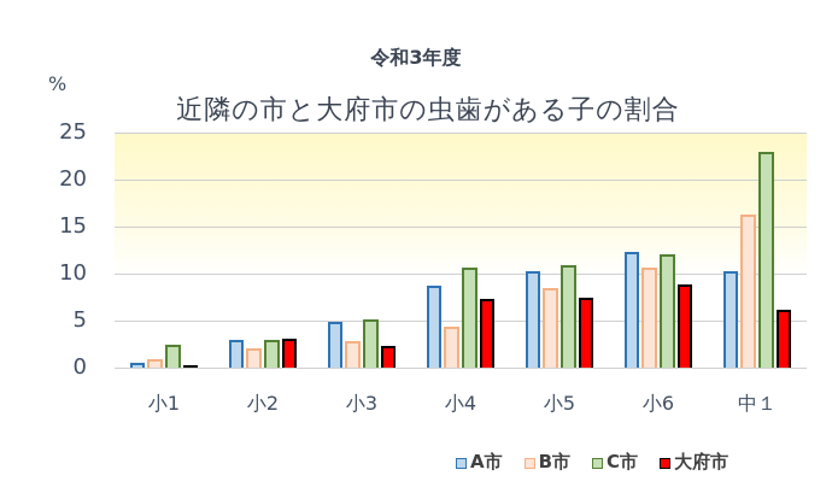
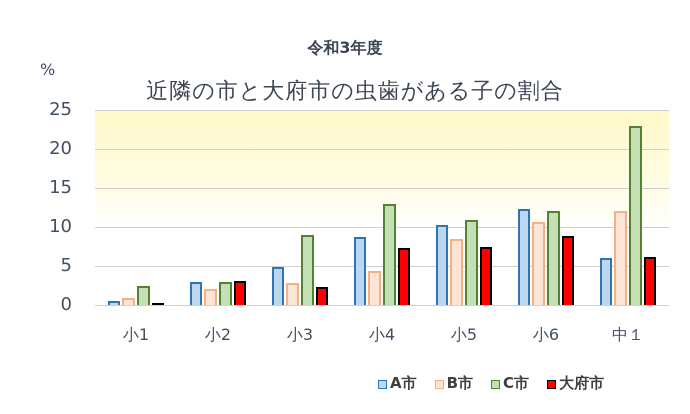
C市/小3: 5 -> 9
C市/小4: 11 -> 13
A市/中１: 10 -> 6
B市/中１: 16 -> 12
